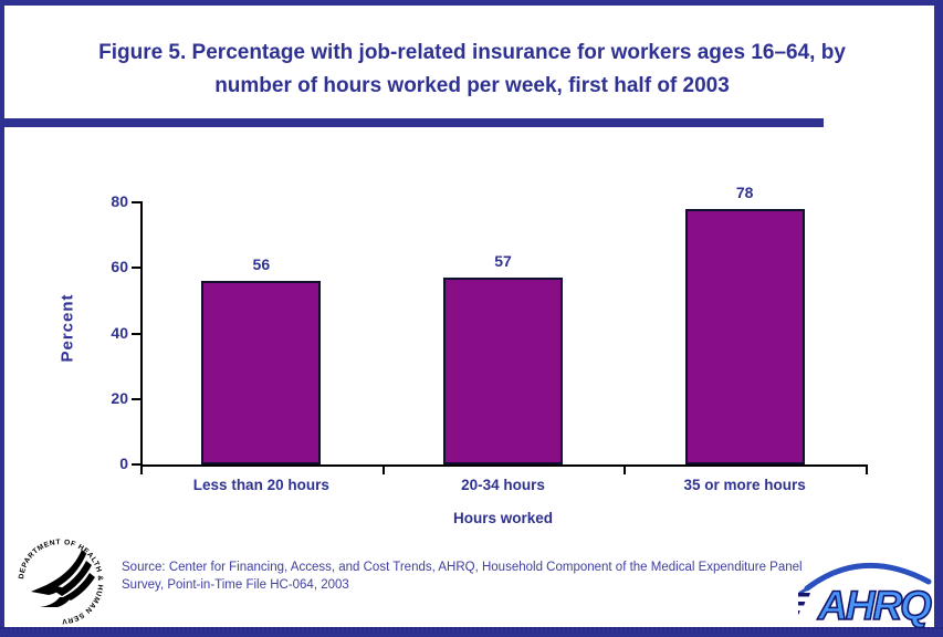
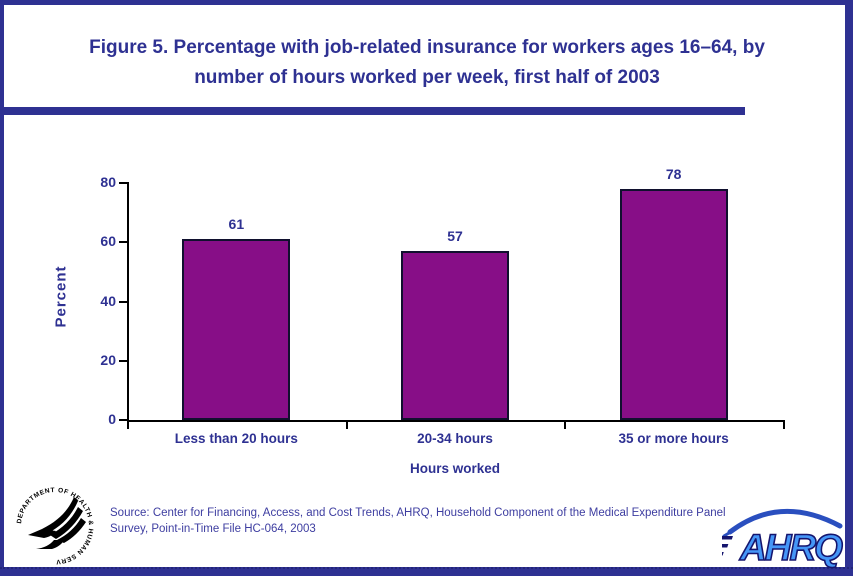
Less than 20 hours: 56 -> 61
